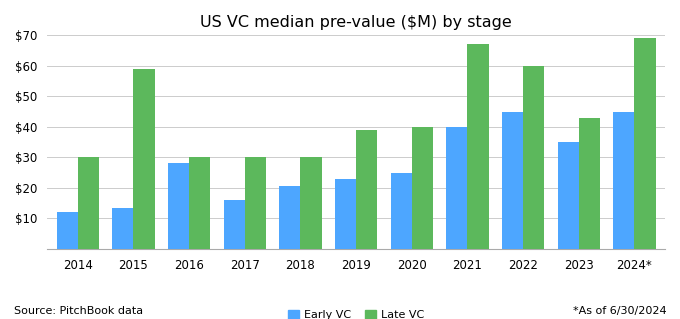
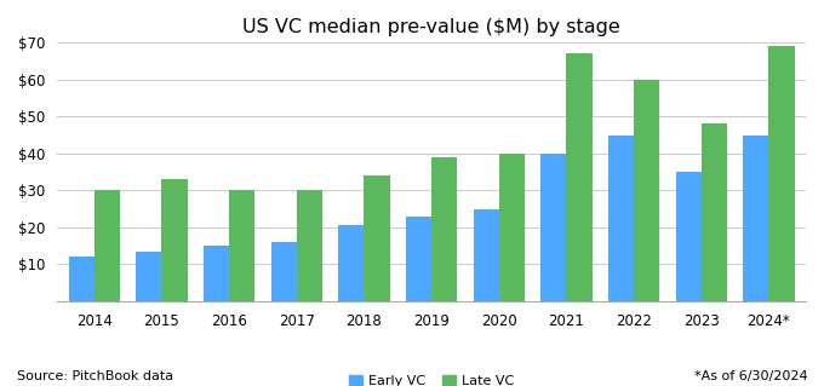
Late VC/2015: $59 -> $33
Early VC/2016: $28.0 -> $15.0
Late VC/2018: $30 -> $34
Late VC/2023: $43 -> $48
